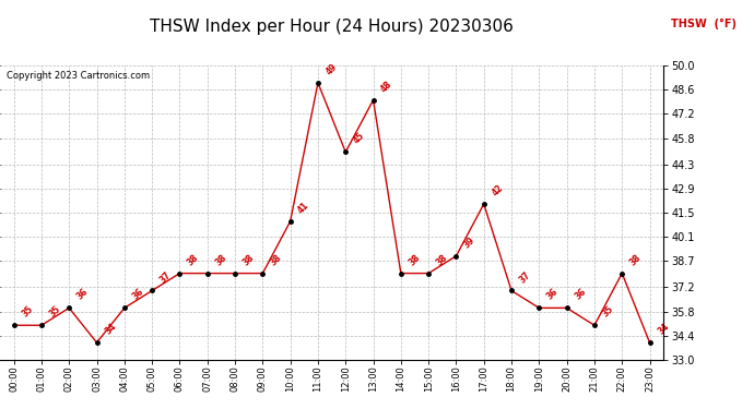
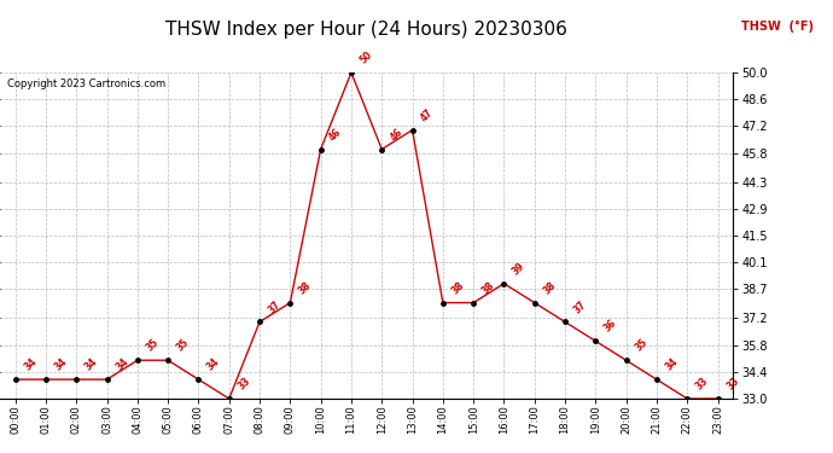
00:00: 35 -> 34
01:00: 35 -> 34
02:00: 36 -> 34
04:00: 36 -> 35
05:00: 37 -> 35
06:00: 38 -> 34
07:00: 38 -> 33
08:00: 38 -> 37
10:00: 41 -> 46
11:00: 49 -> 50
12:00: 45 -> 46
13:00: 48 -> 47
17:00: 42 -> 38
20:00: 36 -> 35
21:00: 35 -> 34
22:00: 38 -> 33
23:00: 34 -> 33
